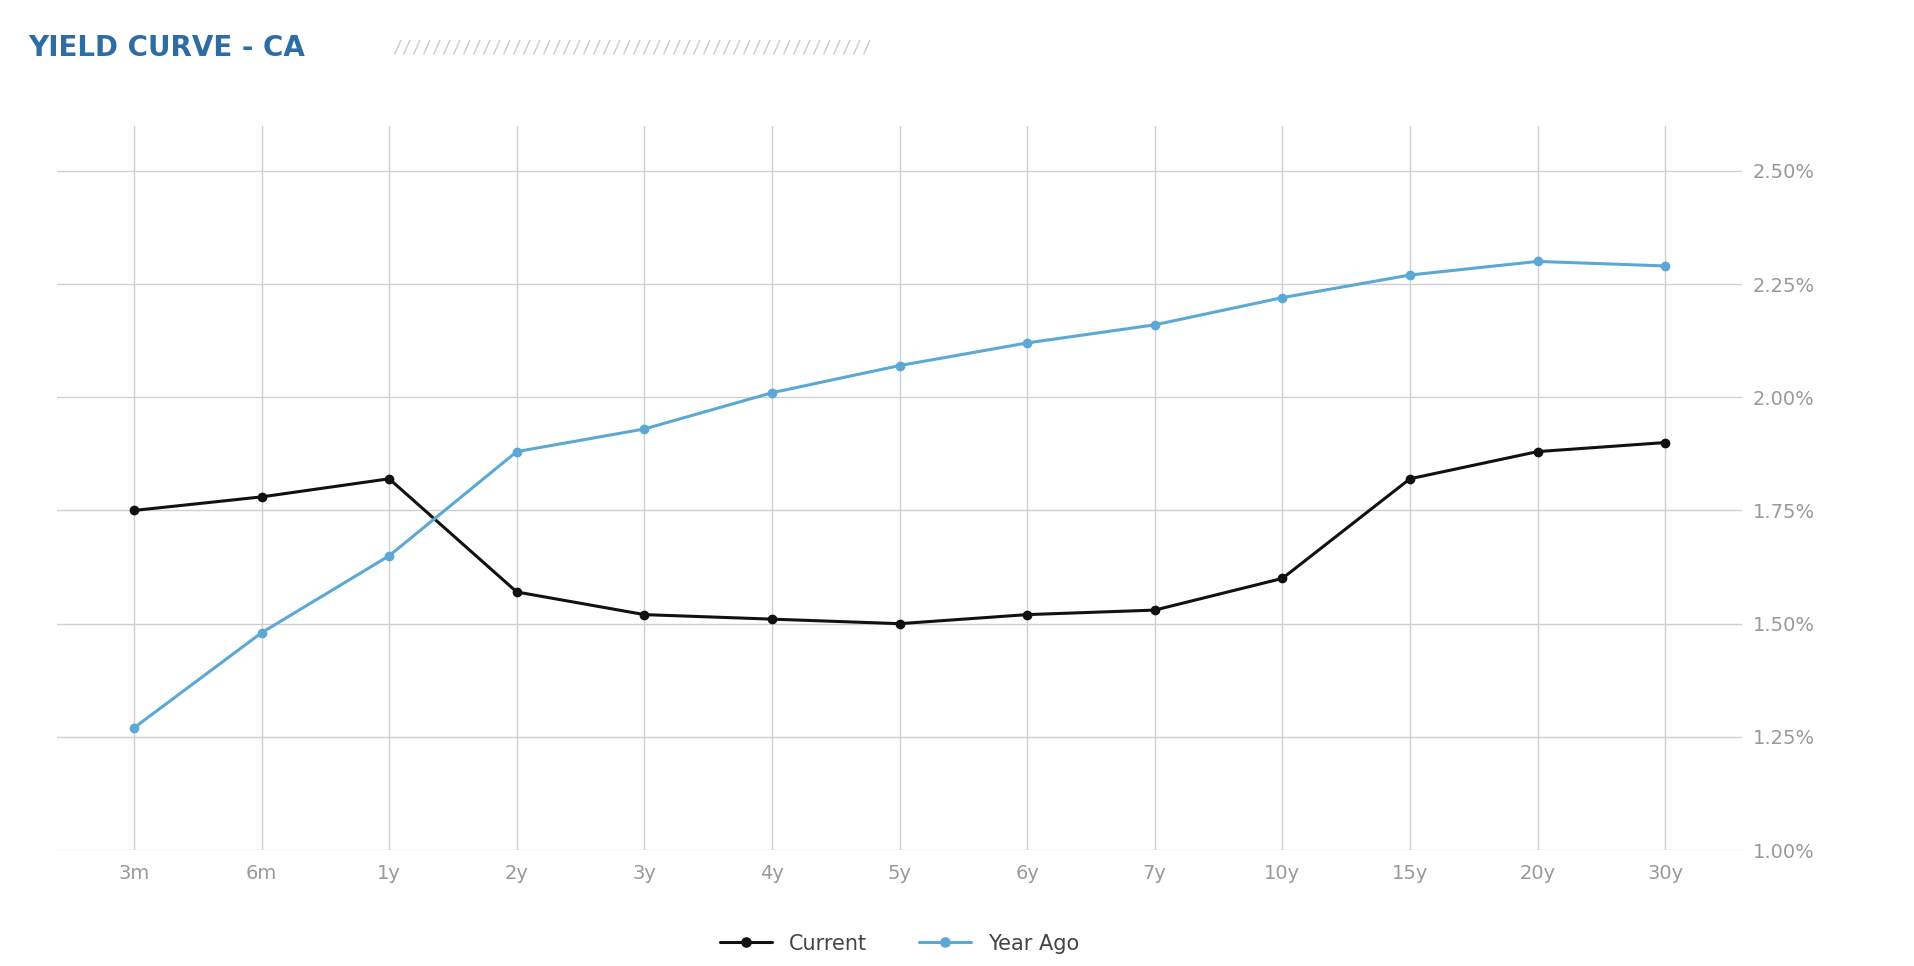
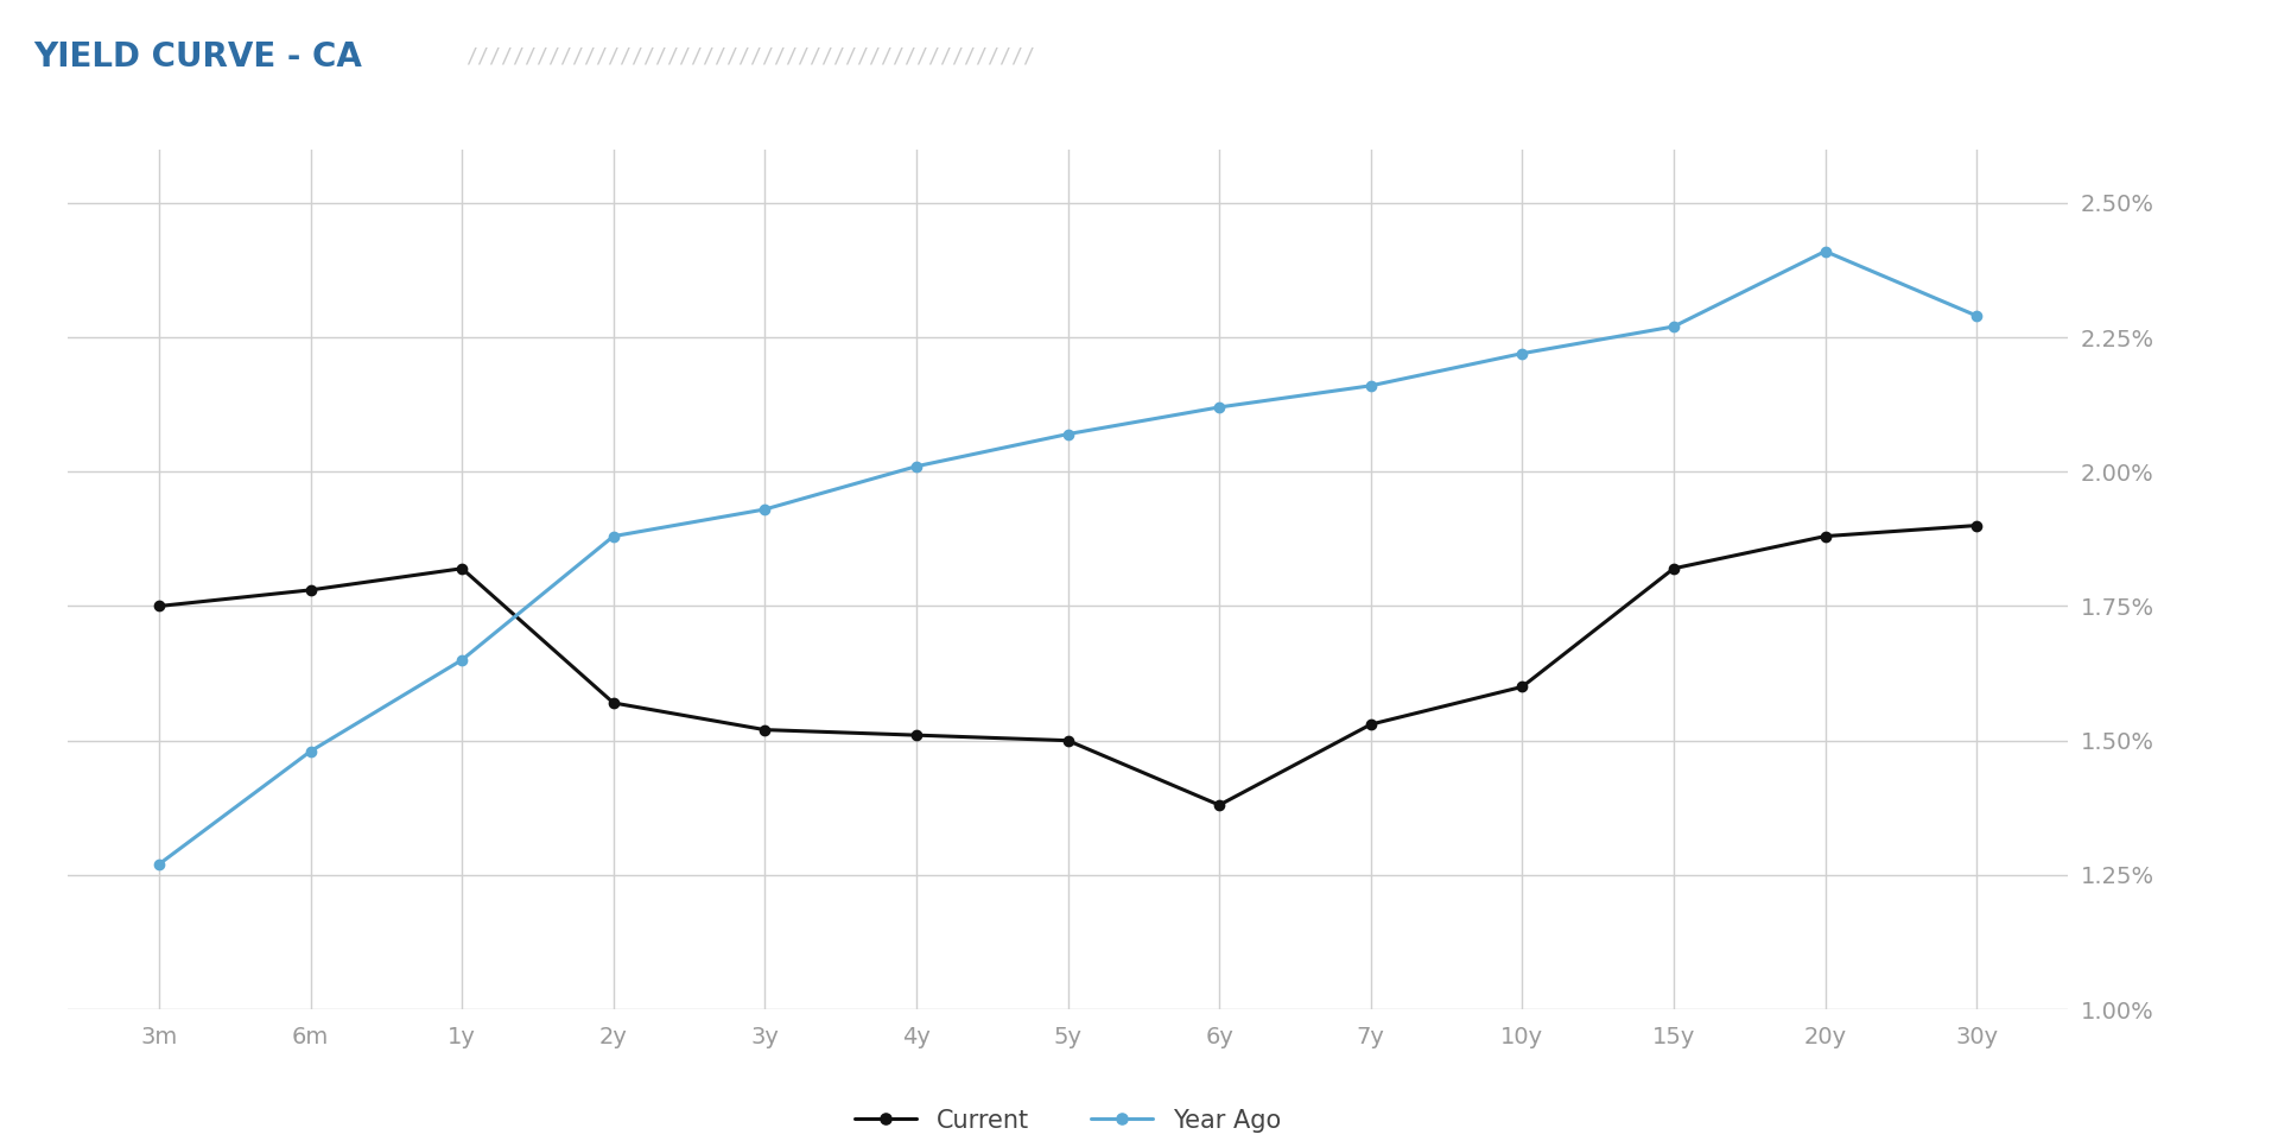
Current/6y: 1.52% -> 1.38%
Year Ago/20y: 2.30% -> 2.41%
